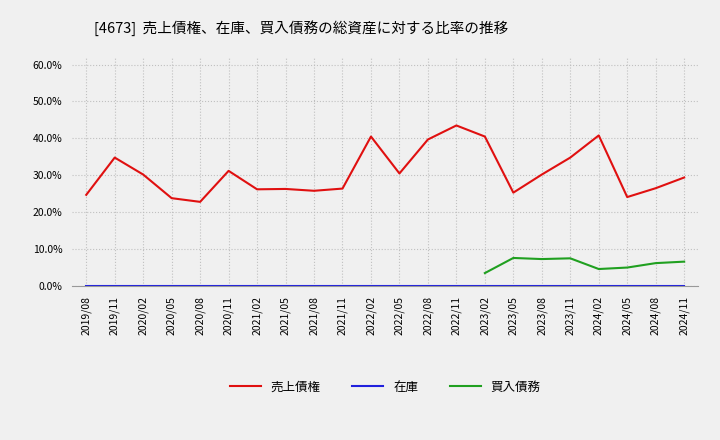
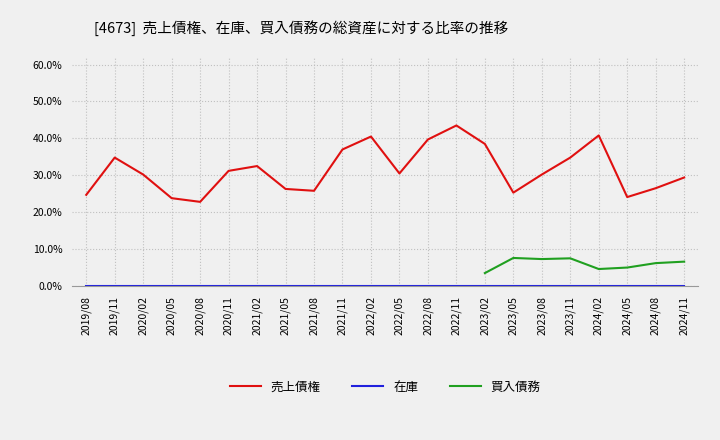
売上債権/2021/02: 26.2% -> 32.5%
売上債権/2021/11: 26.4% -> 37.0%
売上債権/2023/02: 40.5% -> 38.5%
